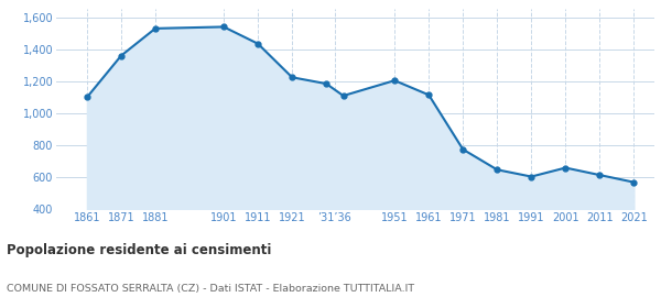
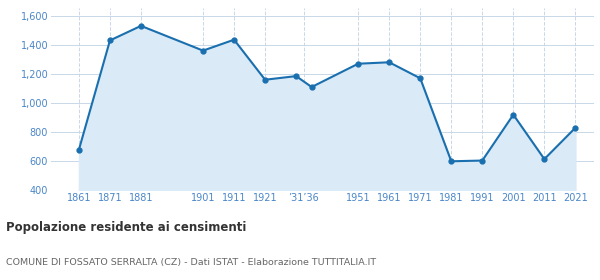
1861: 1,100 -> 680
1871: 1,360 -> 1,430
1901: 1,540 -> 1,360
1921: 1,220 -> 1,160
1951: 1,200 -> 1,270
1961: 1,120 -> 1,280
1971: 780 -> 1,170
1981: 650 -> 600
2001: 660 -> 920
2021: 570 -> 830
